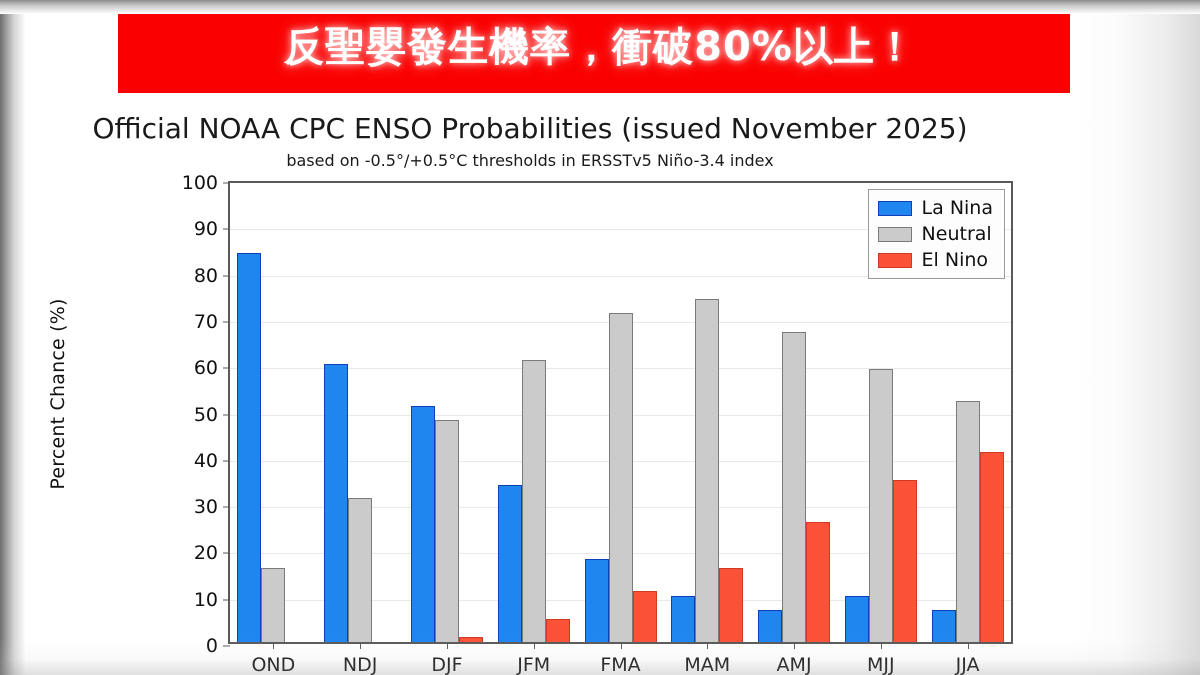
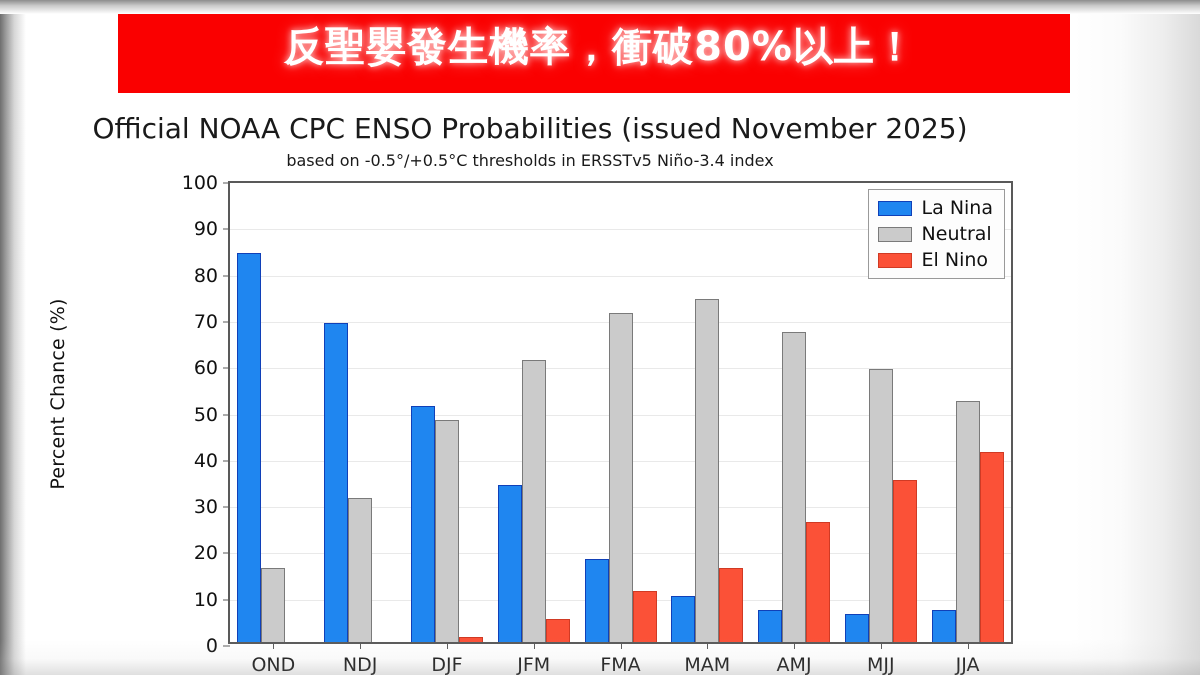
La Nina/NDJ: 60 -> 69
La Nina/MJJ: 10 -> 6
